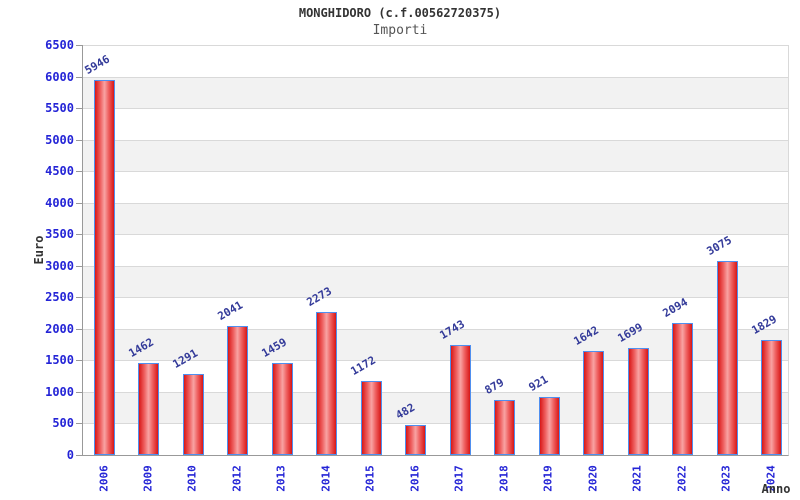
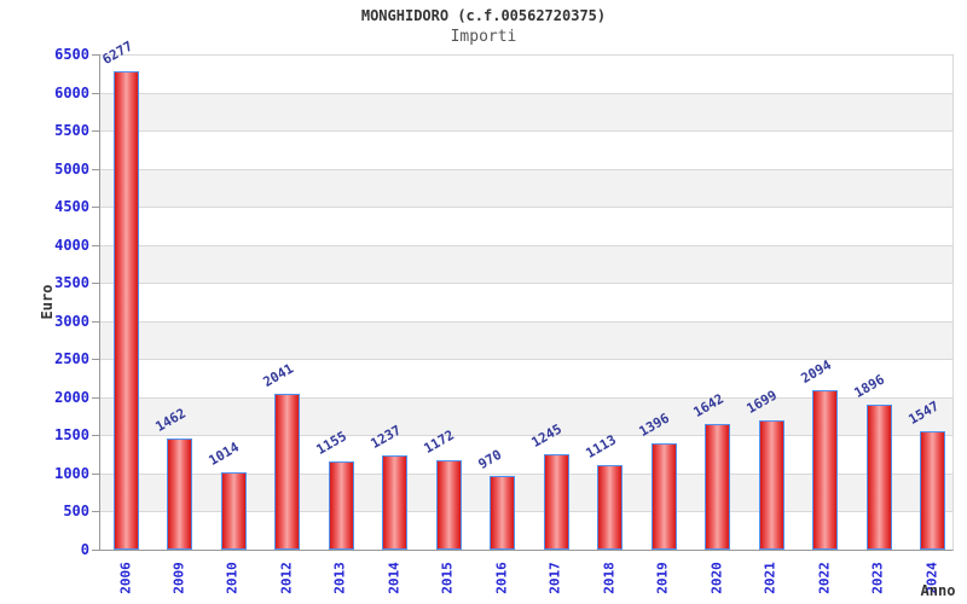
2006: 5946 -> 6277
2010: 1291 -> 1014
2013: 1459 -> 1155
2014: 2273 -> 1237
2016: 482 -> 970
2017: 1743 -> 1245
2018: 879 -> 1113
2019: 921 -> 1396
2023: 3075 -> 1896
2024: 1829 -> 1547
